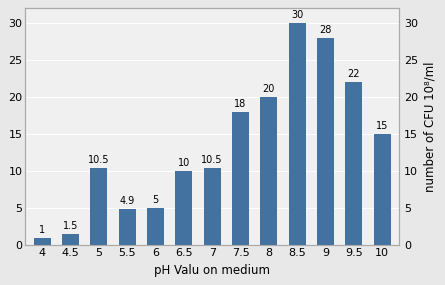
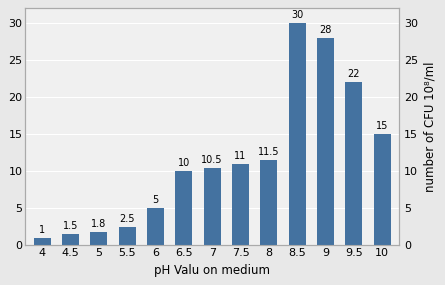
5: 10.5 -> 1.8
5.5: 4.9 -> 2.5
7.5: 18 -> 11
8: 20 -> 11.5
